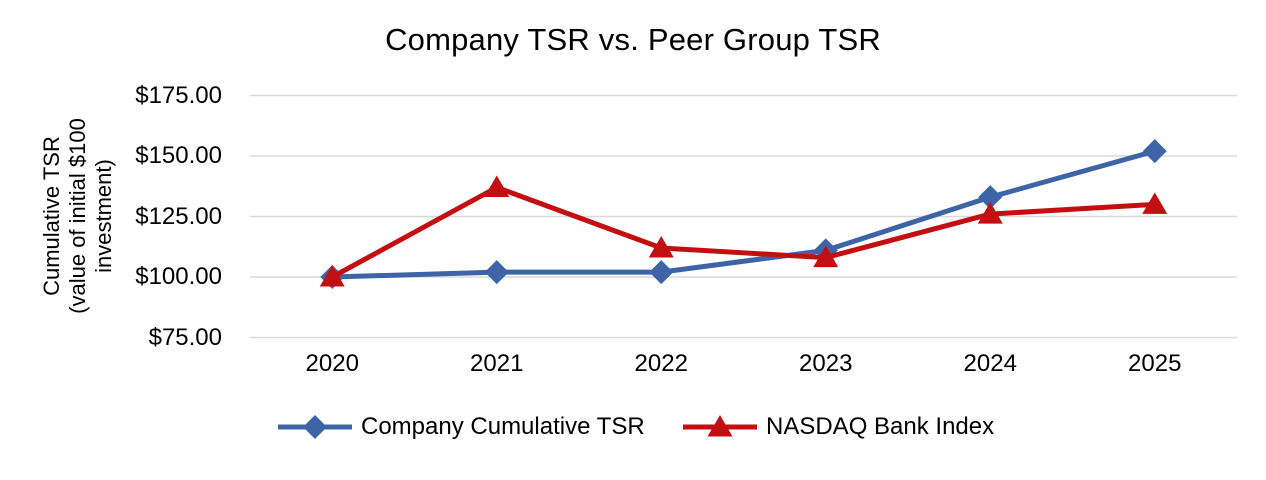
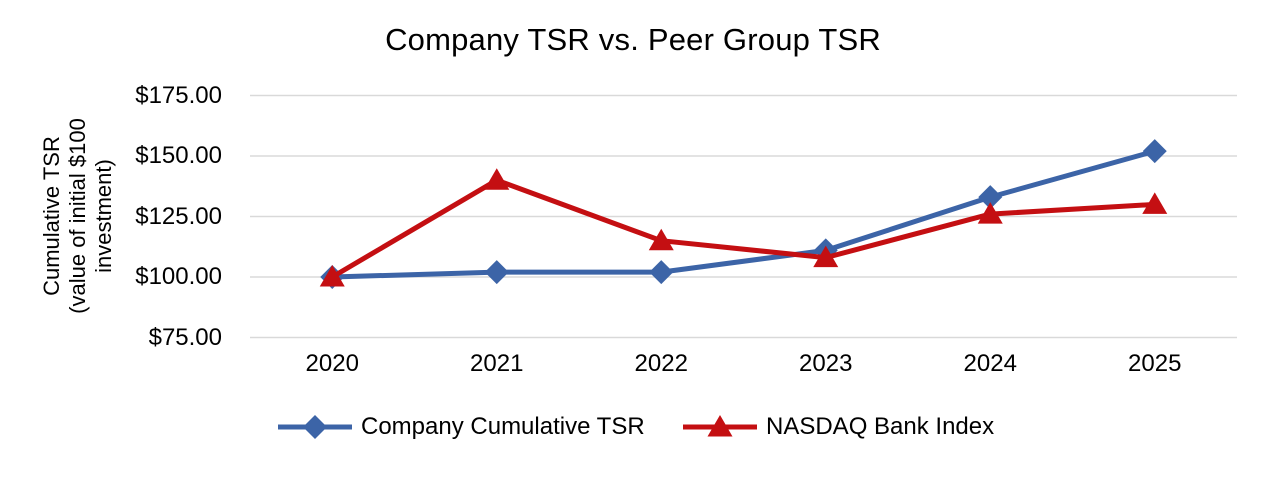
NASDAQ Bank Index/2021: $137 -> $140
NASDAQ Bank Index/2022: $112 -> $115
